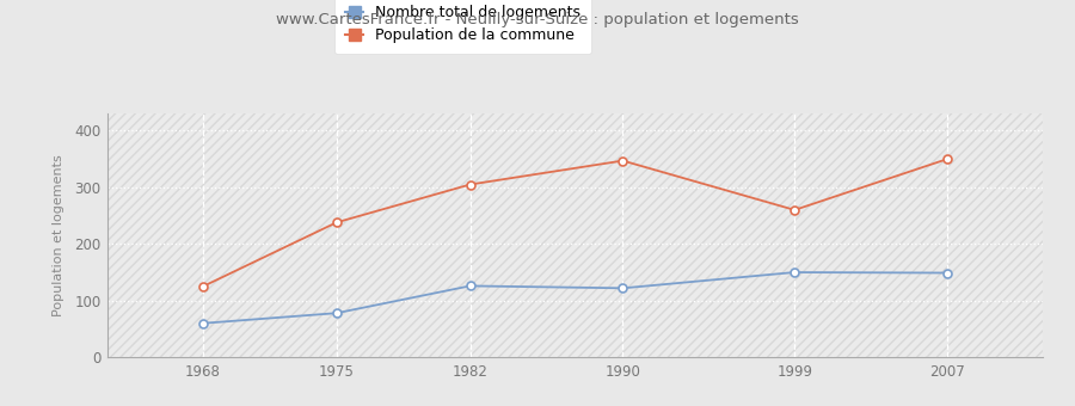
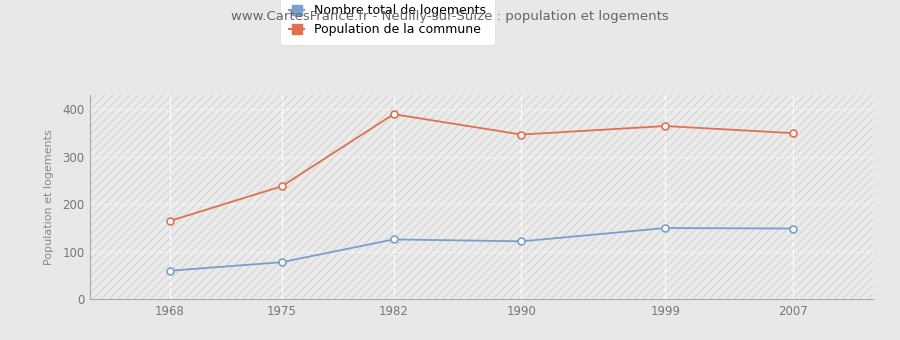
Population de la commune/1968: 125 -> 165
Population de la commune/1982: 305 -> 390
Population de la commune/1999: 260 -> 365
